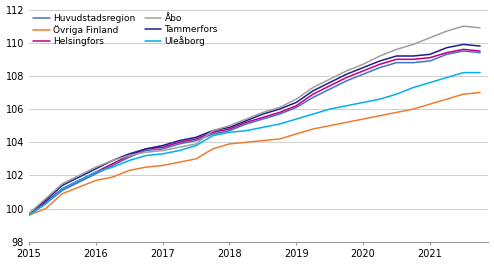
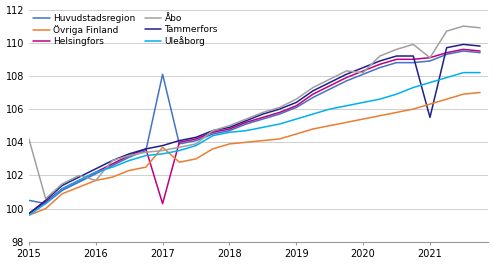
Huvudstadsregion/2015: 99.6 -> 100.5
Åbo/2015: 99.7 -> 104.2
Åbo/2016: 102.5 -> 101.7
Huvudstadsregion/2017: 103.6 -> 108.1
Helsingfors/2017: 103.7 -> 100.3
Övriga Finland/2017: 102.6 -> 103.7
Åbo/2020: 108.7 -> 108.2
Tammerfors/2021: 109.3 -> 105.5
Åbo/2021: 110.3 -> 109.1
